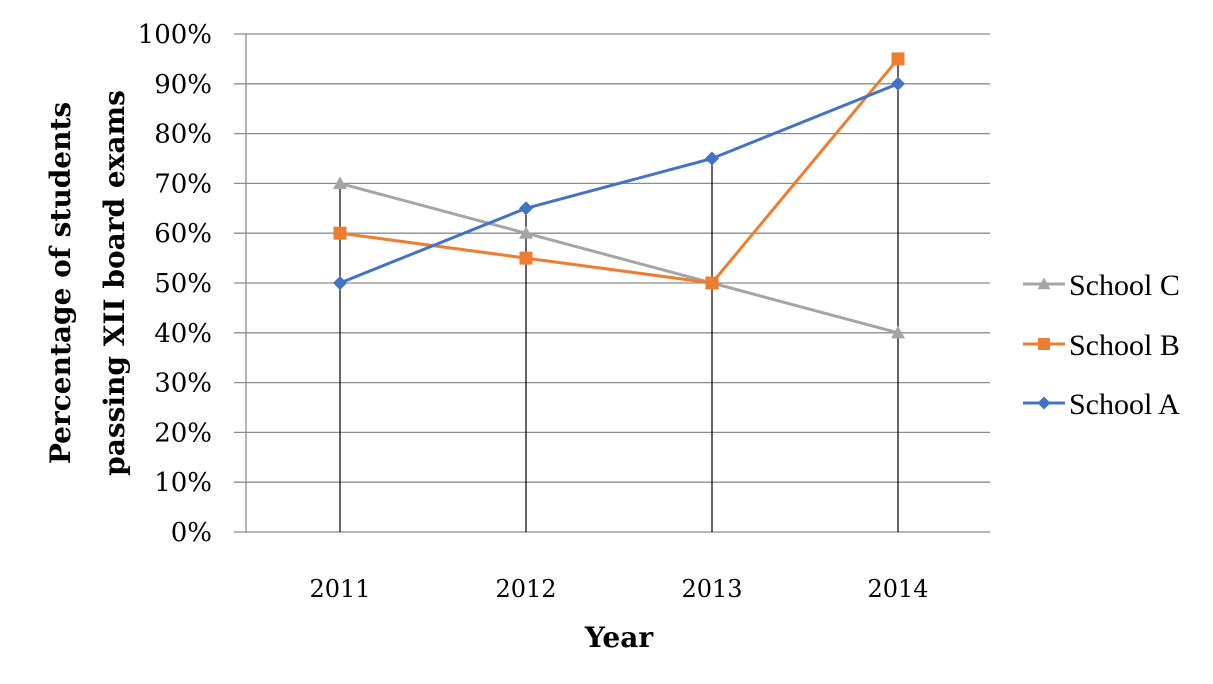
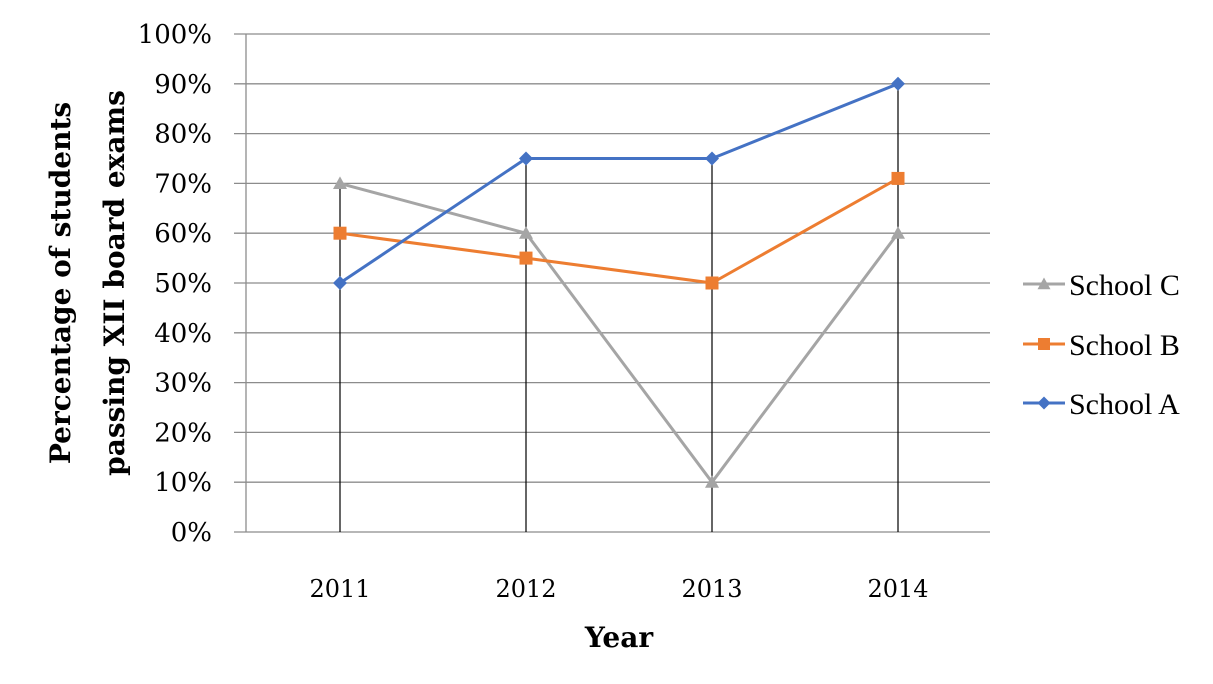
School A/2012: 65% -> 75%
School C/2013: 50% -> 10%
School C/2014: 40% -> 60%
School B/2014: 95% -> 71%
